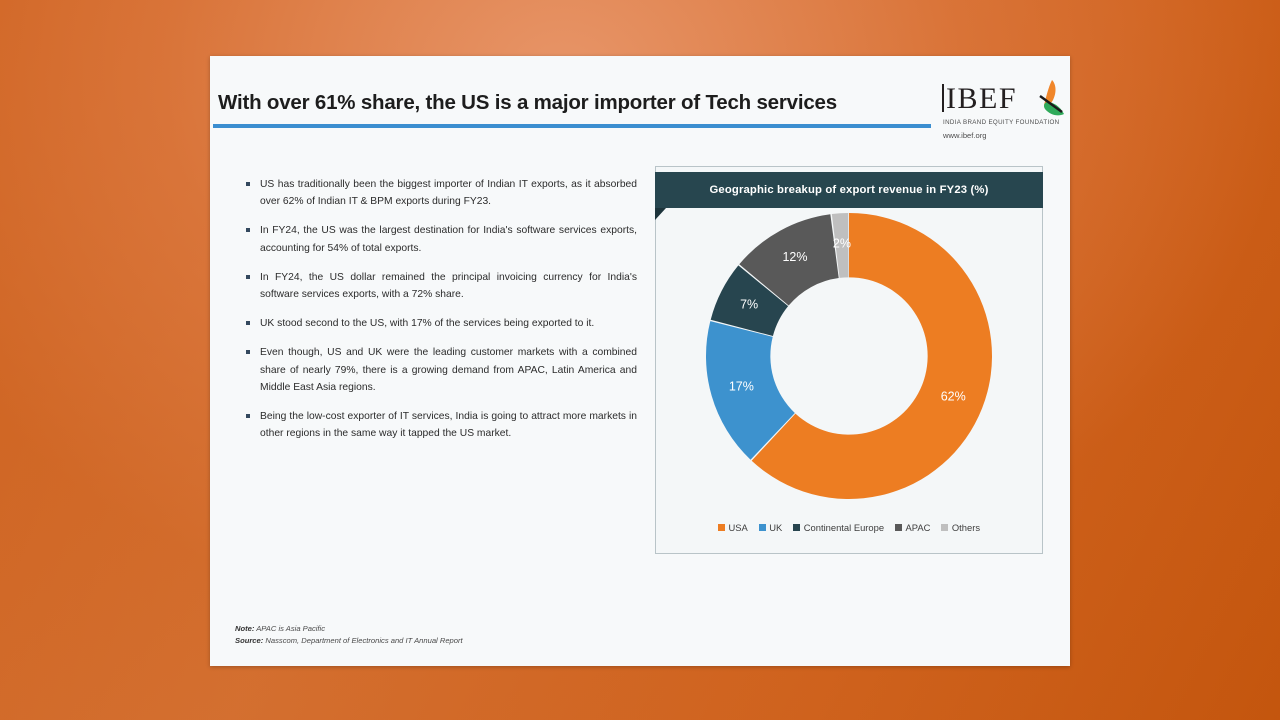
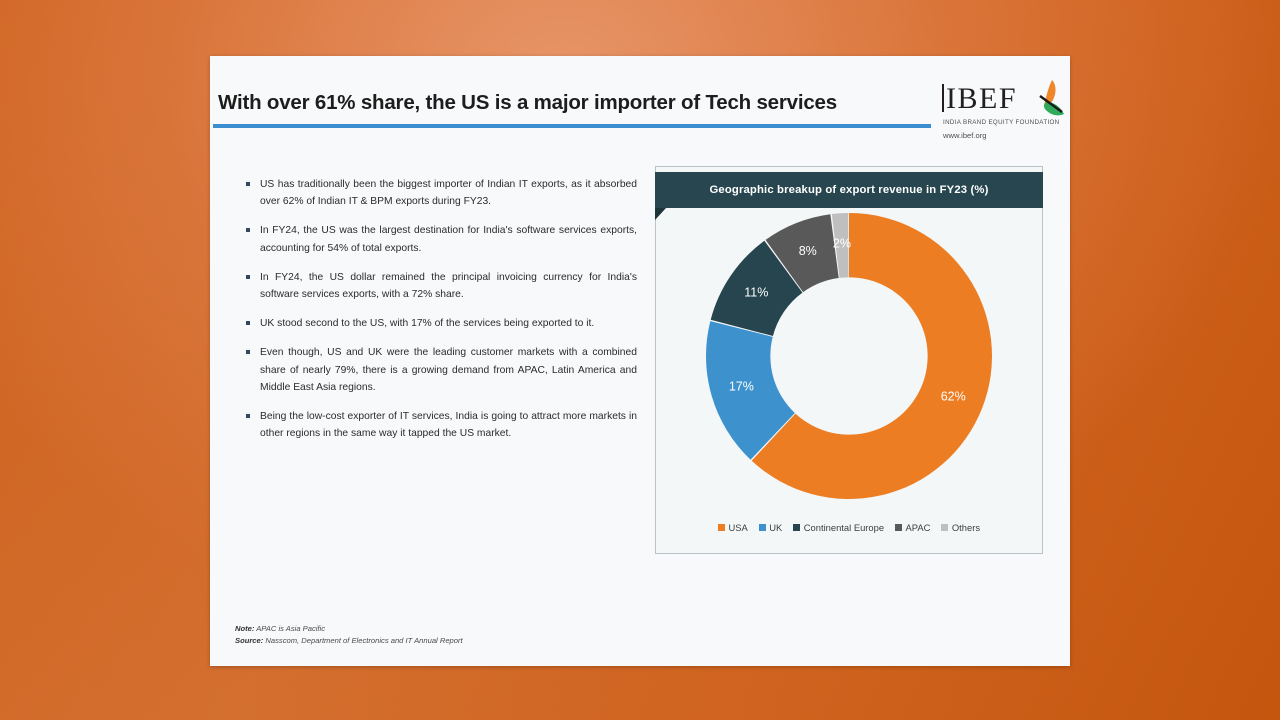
Continental Europe: 7% -> 11%
APAC: 12% -> 8%
